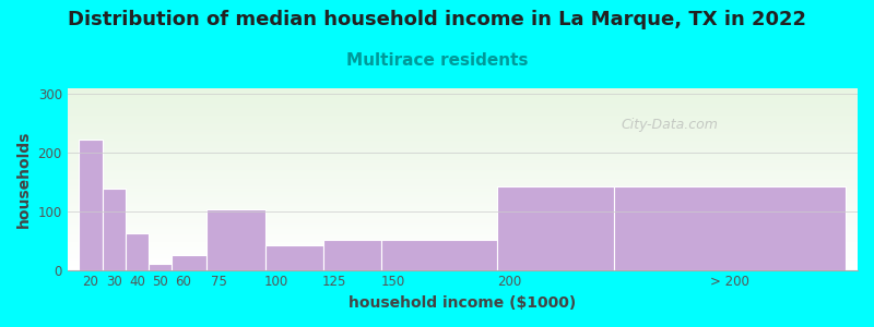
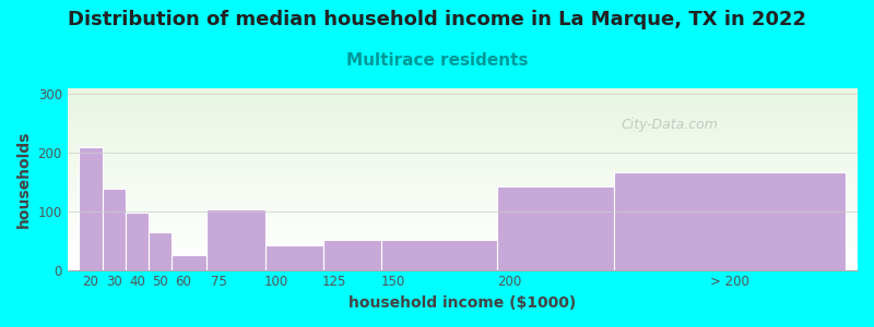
20: 222 -> 210
40: 63 -> 98
50: 10 -> 64
> 200: 143 -> 166
